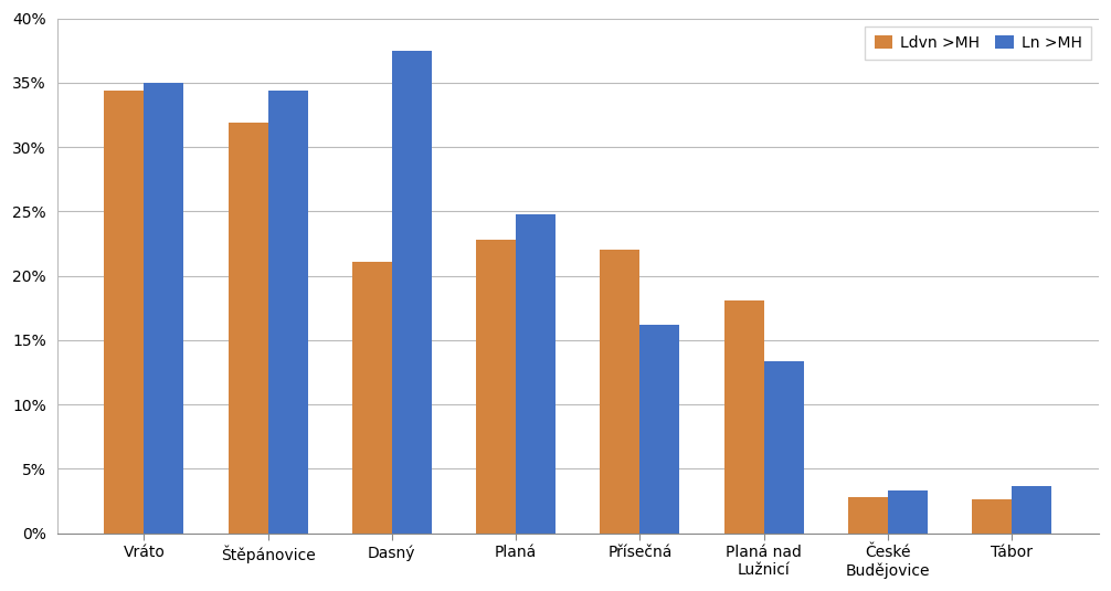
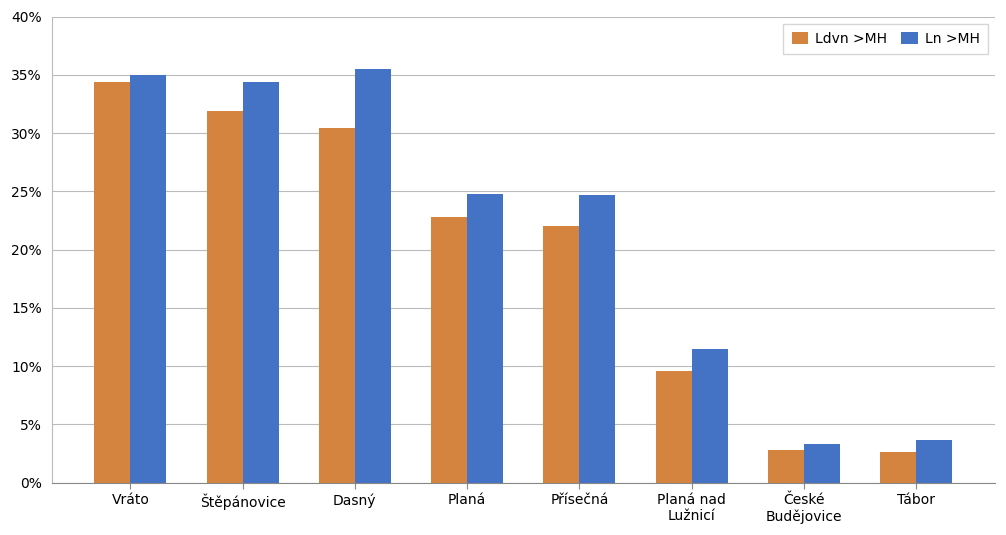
Ldvn >MH/Dasný: 21.1% -> 30.4%
Ln >MH/Dasný: 37.5% -> 35.5%
Ln >MH/Přísečná: 16.2% -> 24.7%
Ldvn >MH/Planá nad Lužnicí: 18.1% -> 9.6%
Ln >MH/Planá nad Lužnicí: 13.4% -> 11.5%
